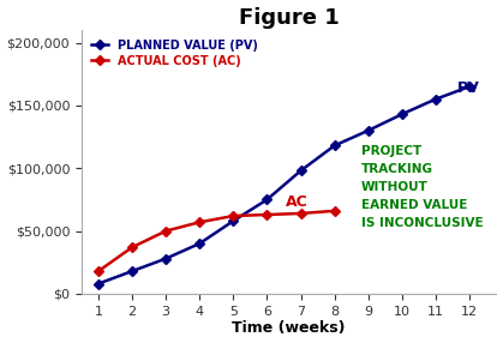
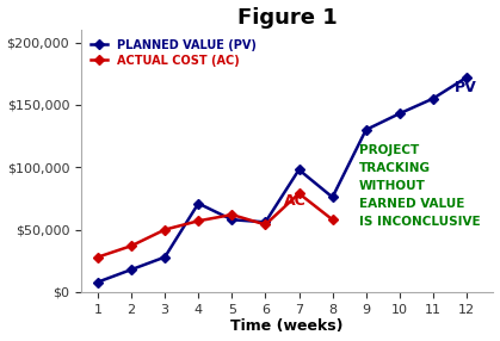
ACTUAL COST (AC)/1: $18,000 -> $28,000
PLANNED VALUE (PV)/4: $40,000 -> $71,000
PLANNED VALUE (PV)/6: $75,000 -> $56,000
ACTUAL COST (AC)/6: $63,000 -> $54,000
ACTUAL COST (AC)/7: $64,000 -> $79,000
PLANNED VALUE (PV)/8: $118,000 -> $76,000
ACTUAL COST (AC)/8: $66,000 -> $58,000
PLANNED VALUE (PV)/12: $165,000 -> $172,000
